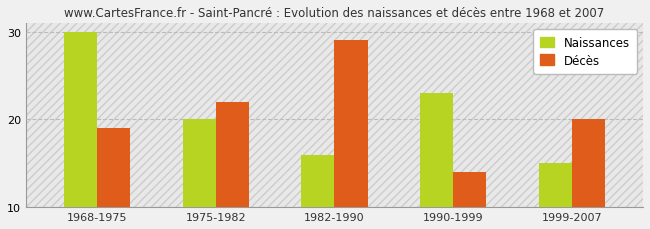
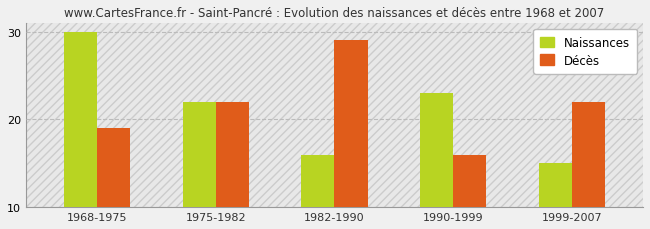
Naissances/1975-1982: 20 -> 22
Décès/1990-1999: 14 -> 16
Décès/1999-2007: 20 -> 22
